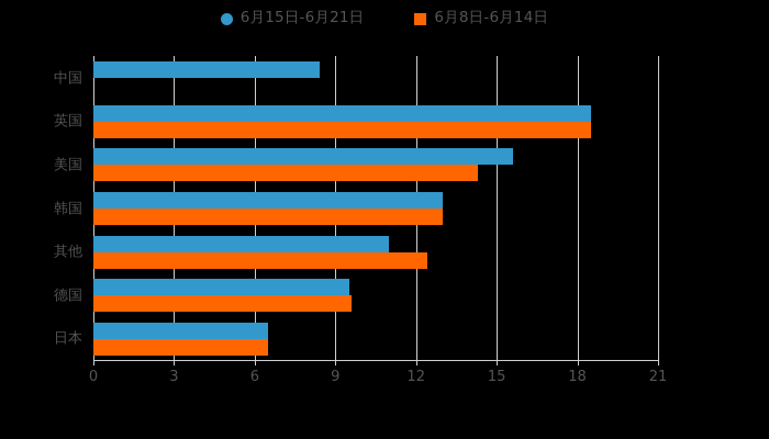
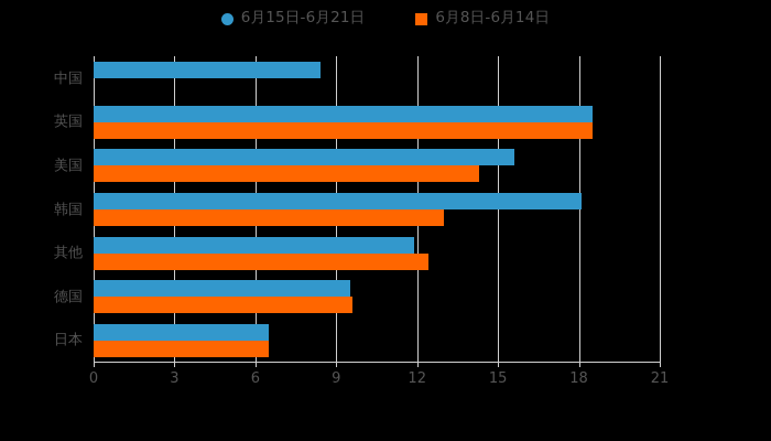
6月15日-6月21日/韩国: 13.0 -> 18.1
6月15日-6月21日/其他: 11.0 -> 11.9
